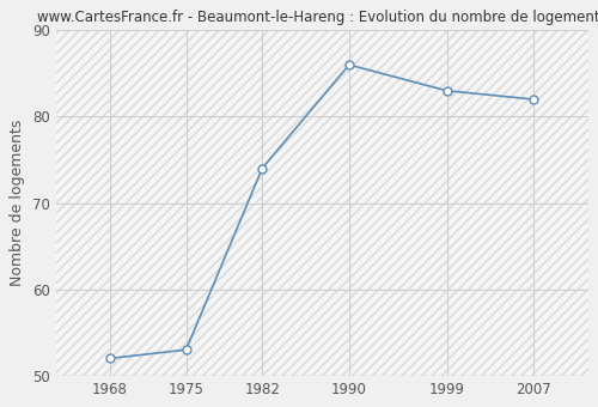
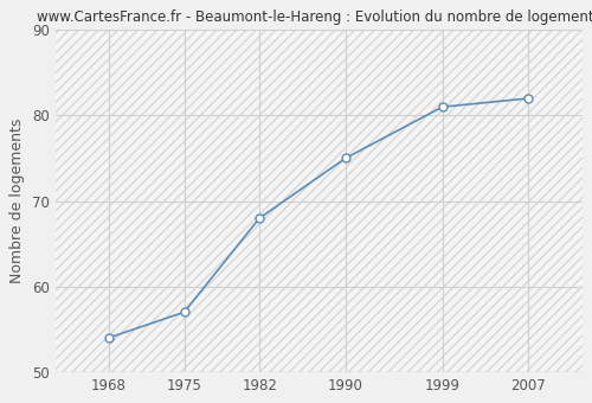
1968: 52 -> 54
1975: 53 -> 57
1982: 74 -> 68
1990: 86 -> 75
1999: 83 -> 81
